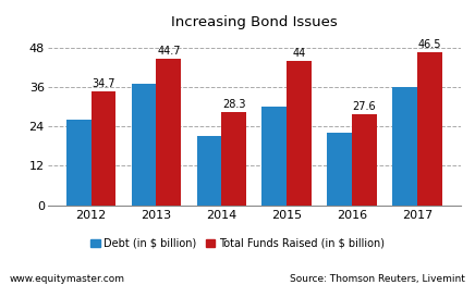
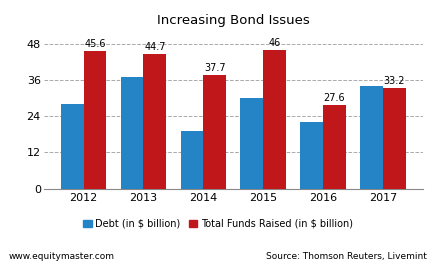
Debt (in $ billion)/2012: 26 -> 28
Total Funds Raised (in $ billion)/2012: 34.7 -> 45.6
Debt (in $ billion)/2014: 21 -> 19
Total Funds Raised (in $ billion)/2014: 28.3 -> 37.7
Total Funds Raised (in $ billion)/2015: 44 -> 46
Debt (in $ billion)/2017: 36 -> 34
Total Funds Raised (in $ billion)/2017: 46.5 -> 33.2
